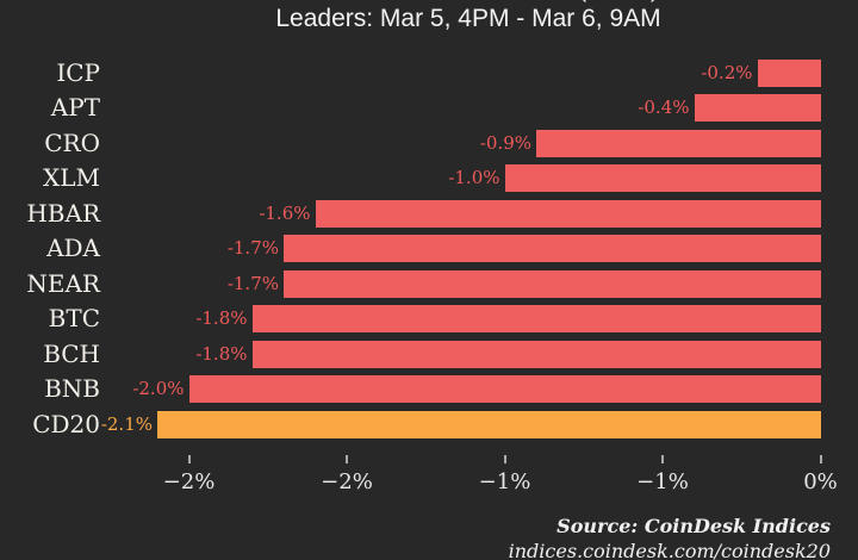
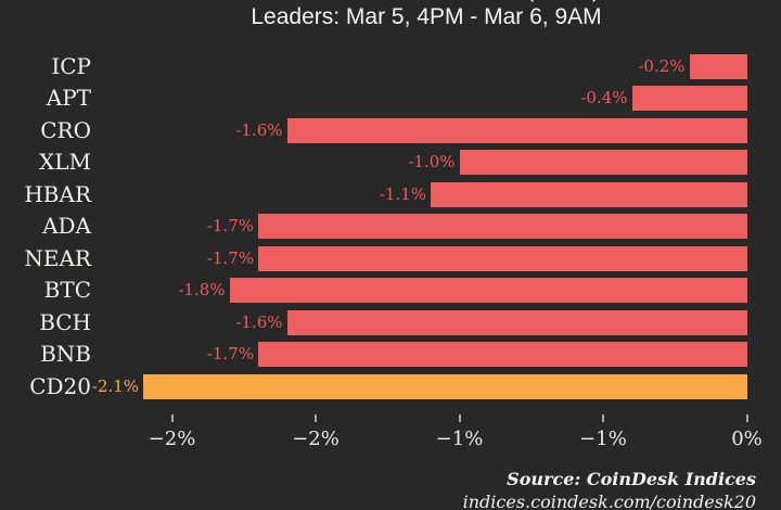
CRO: -0.9% -> -1.6%
HBAR: -1.6% -> -1.1%
BCH: -1.8% -> -1.6%
BNB: -2.0% -> -1.7%
